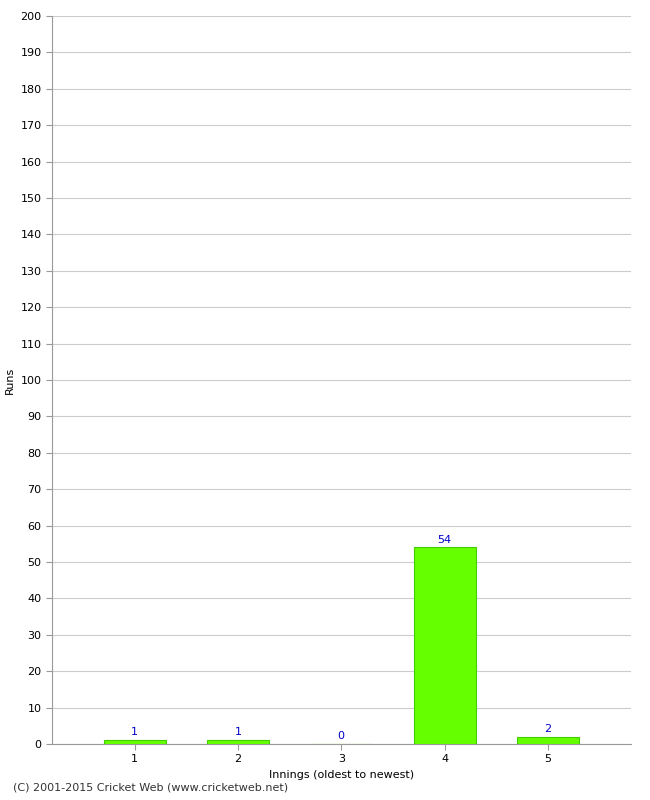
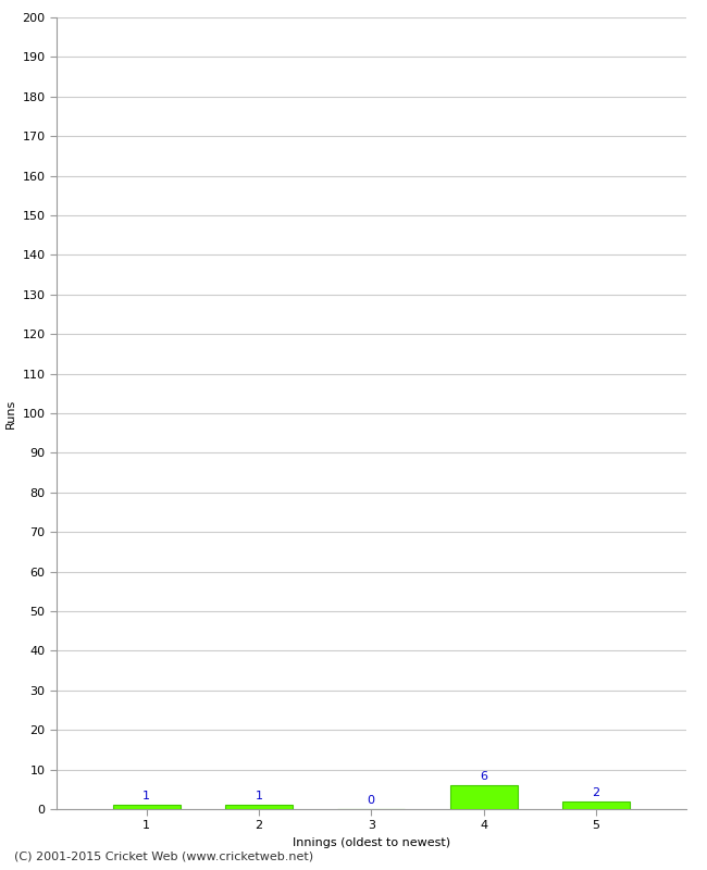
4: 54 -> 6
